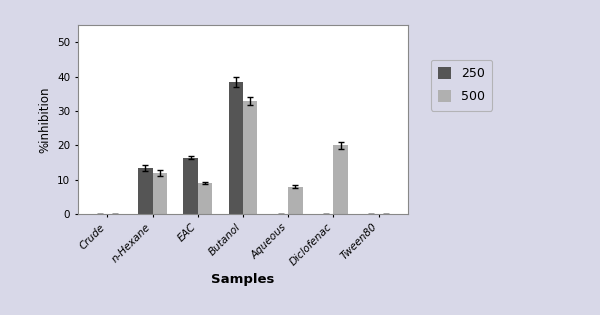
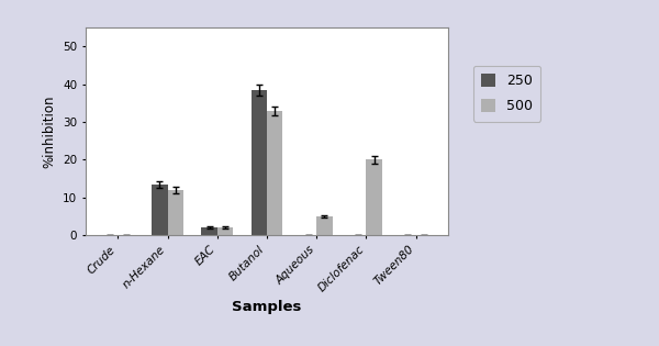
250/EAC: 16.5 -> 2.0
500/EAC: 9 -> 2
500/Aqueous: 8 -> 5
